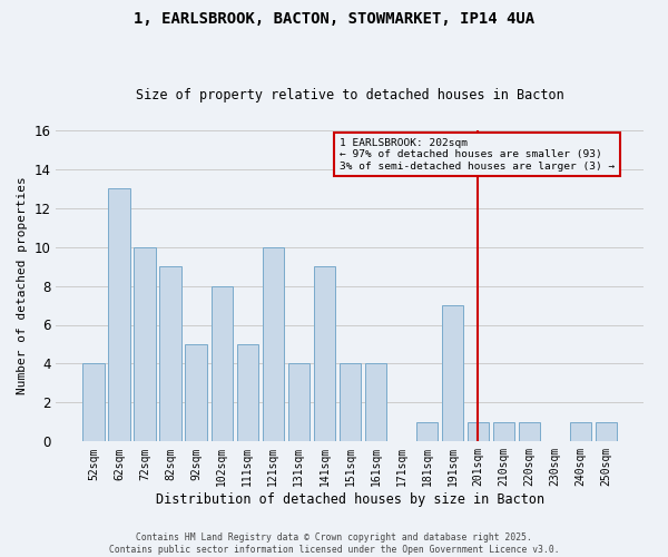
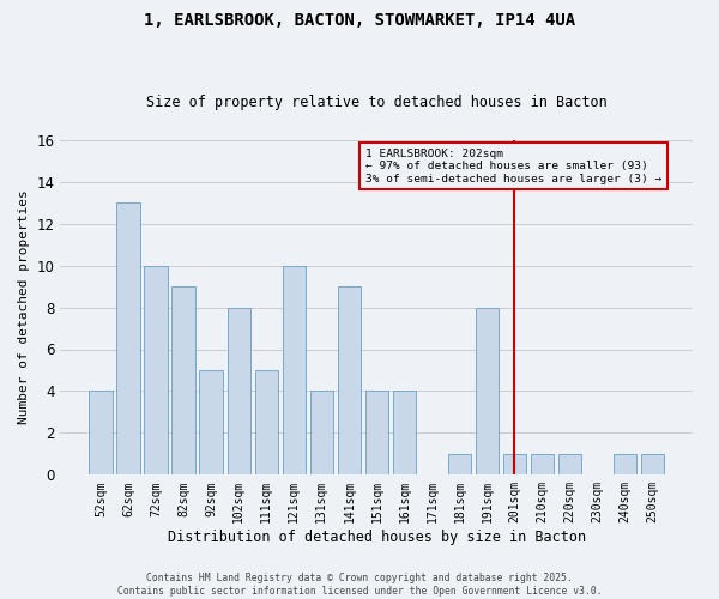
191sqm: 7 -> 8
